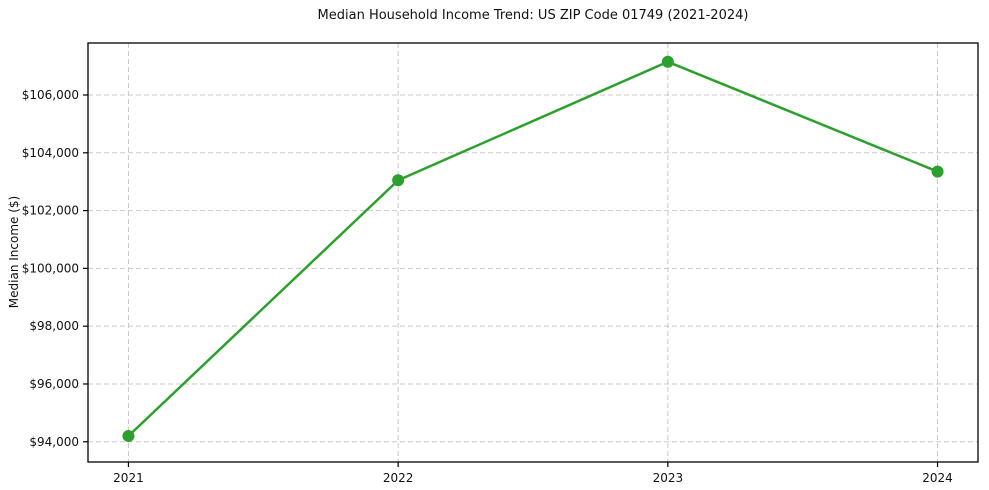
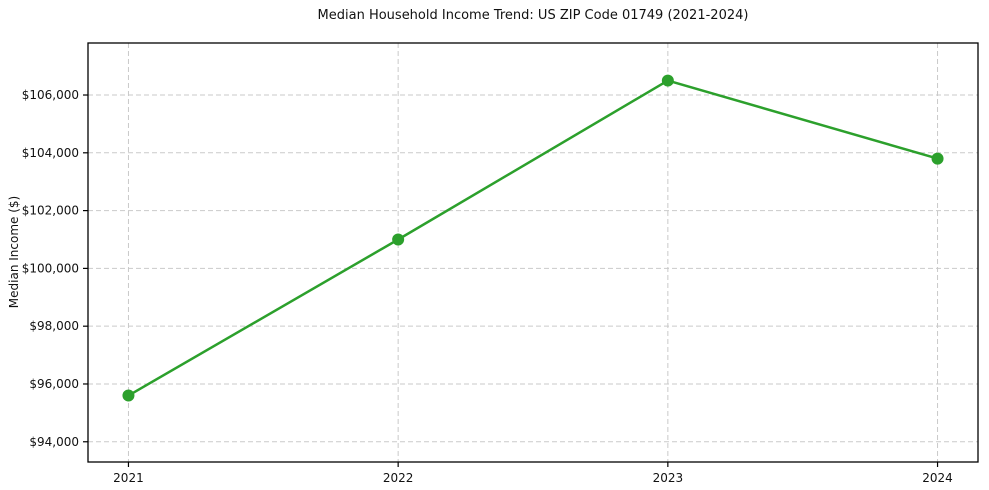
2021: $94200 -> $95600
2022: $103000 -> $101000
2023: $107200 -> $106500
2024: $103400 -> $103800
